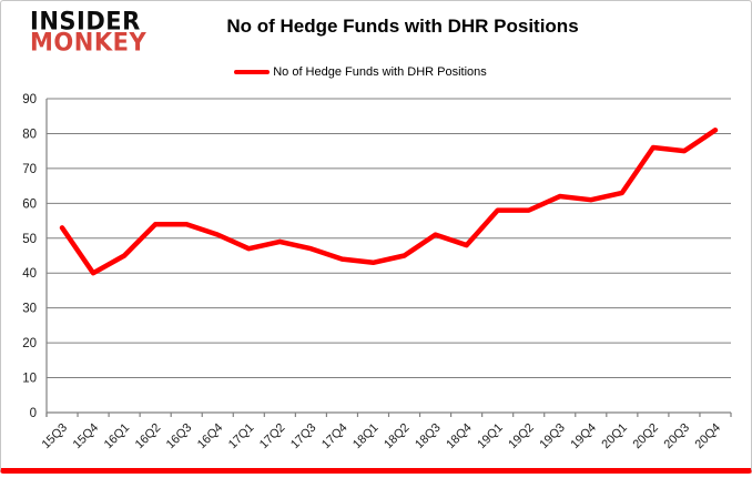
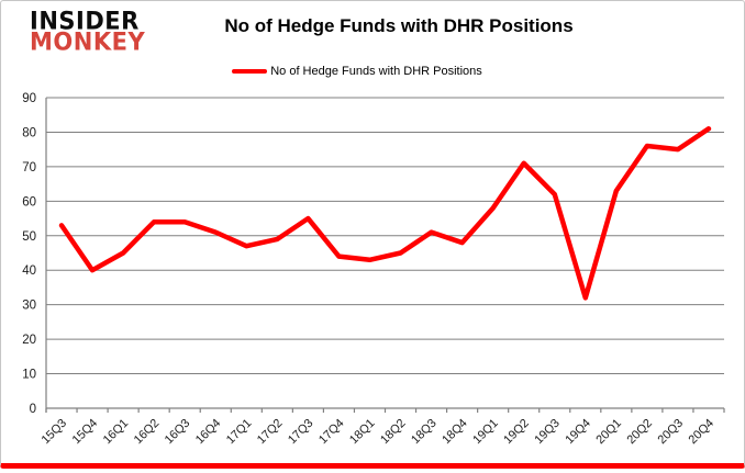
17Q3: 47 -> 55
19Q2: 58 -> 71
19Q4: 61 -> 32
